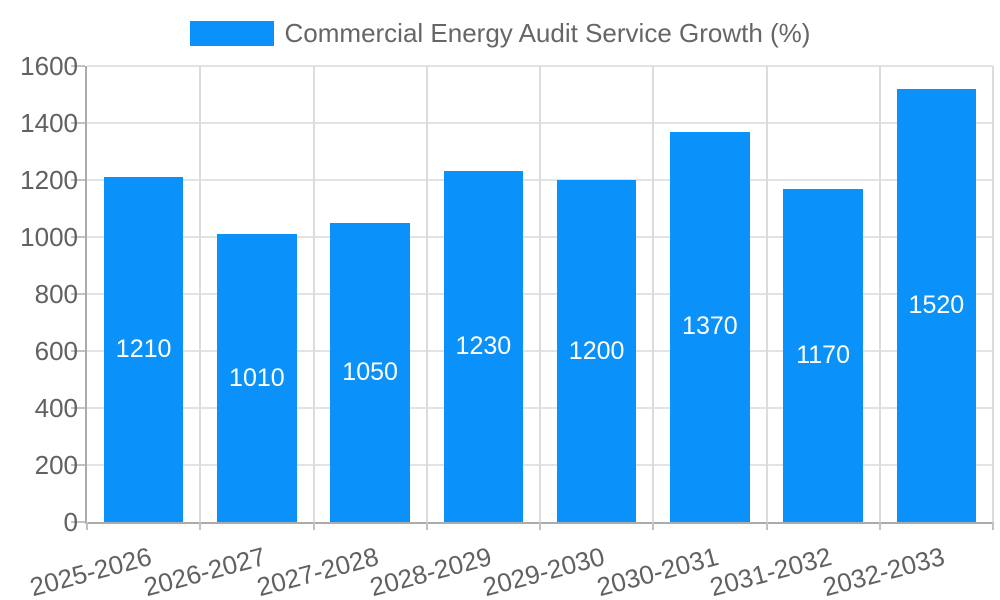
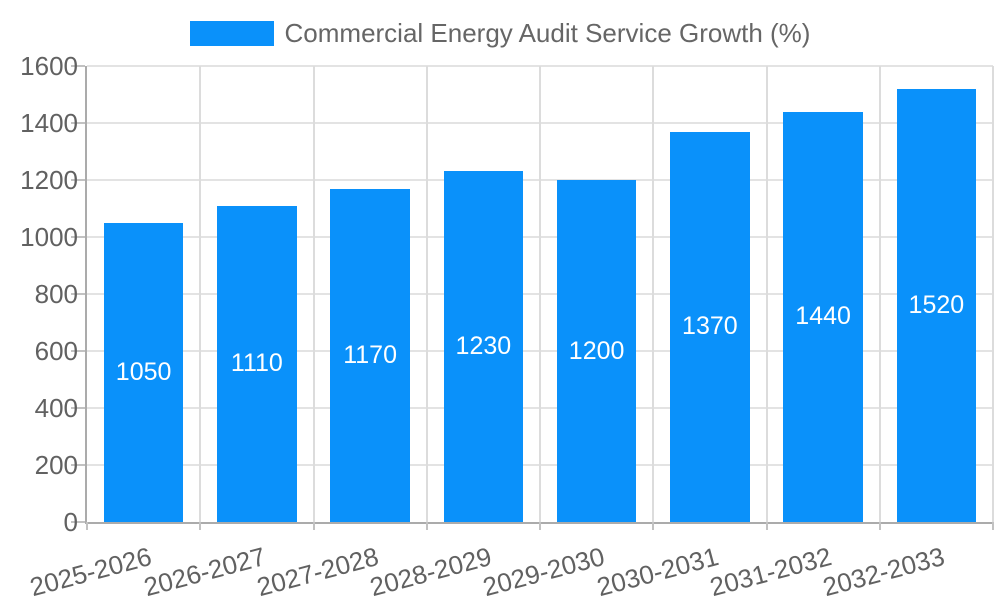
2025-2026: 1210 -> 1050
2026-2027: 1010 -> 1110
2027-2028: 1050 -> 1170
2031-2032: 1170 -> 1440
